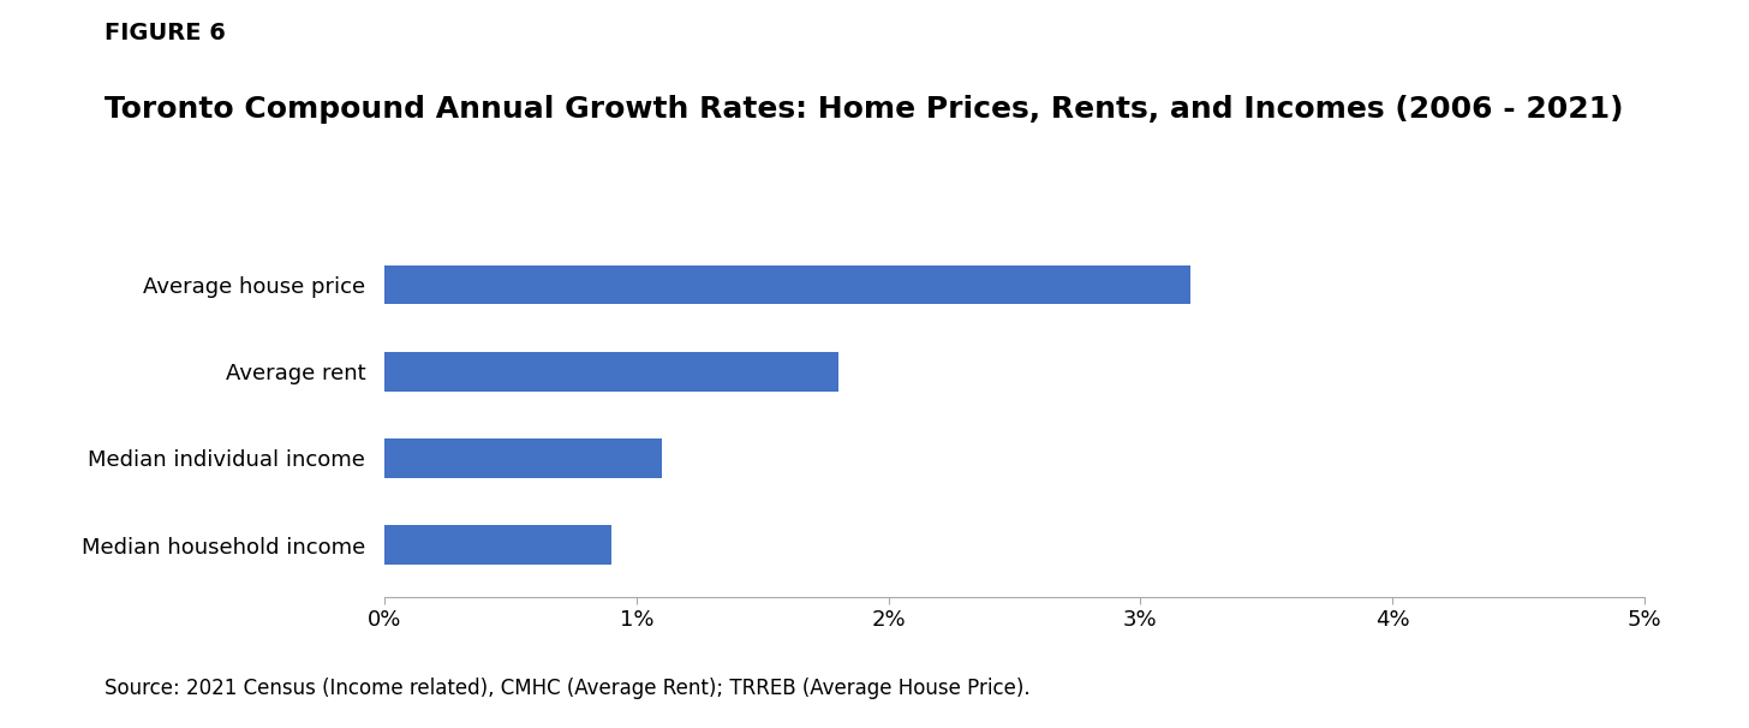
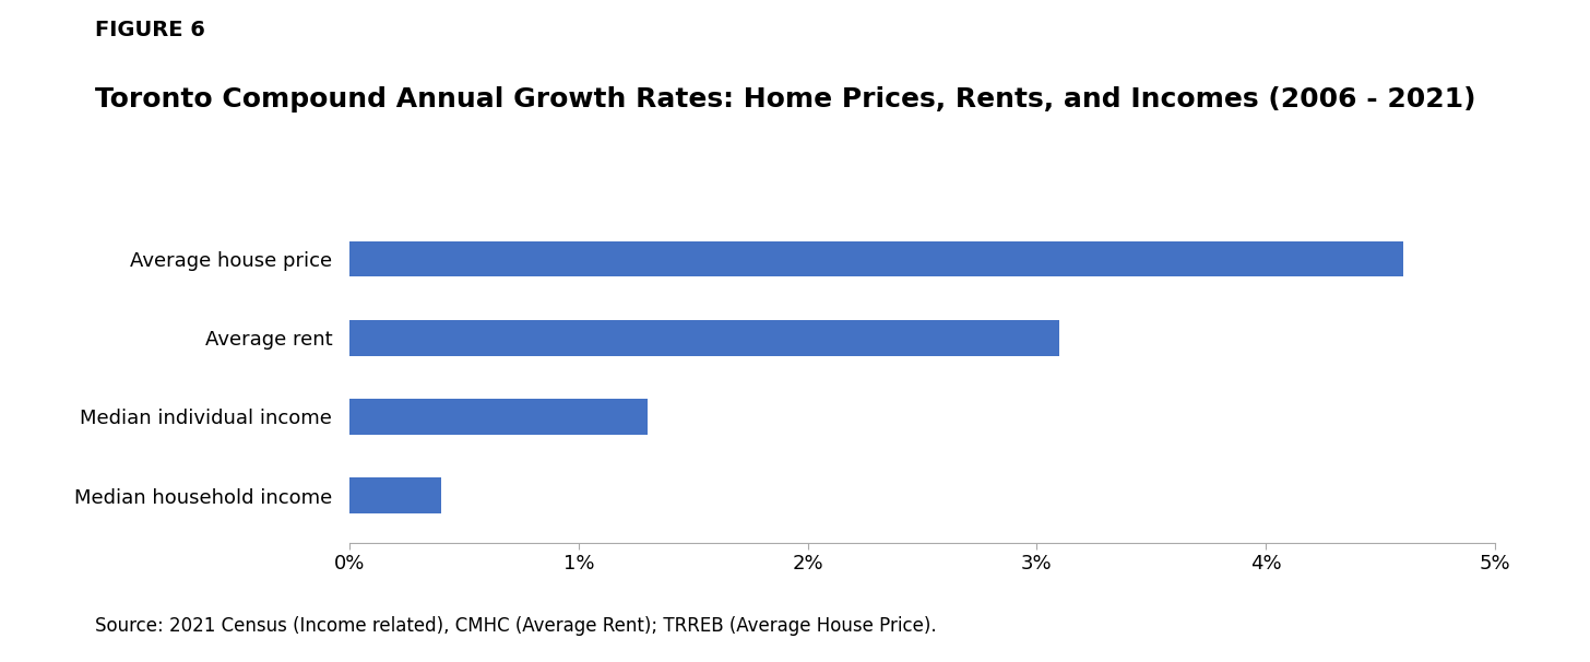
Average house price: 3.2% -> 4.6%
Average rent: 1.8% -> 3.1%
Median individual income: 1.1% -> 1.3%
Median household income: 0.9% -> 0.4%
